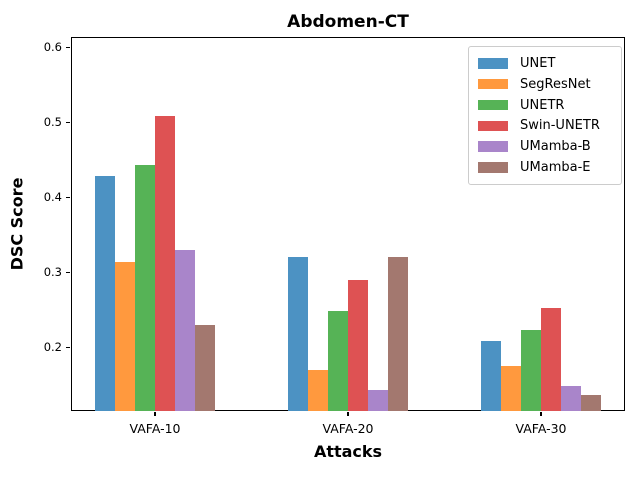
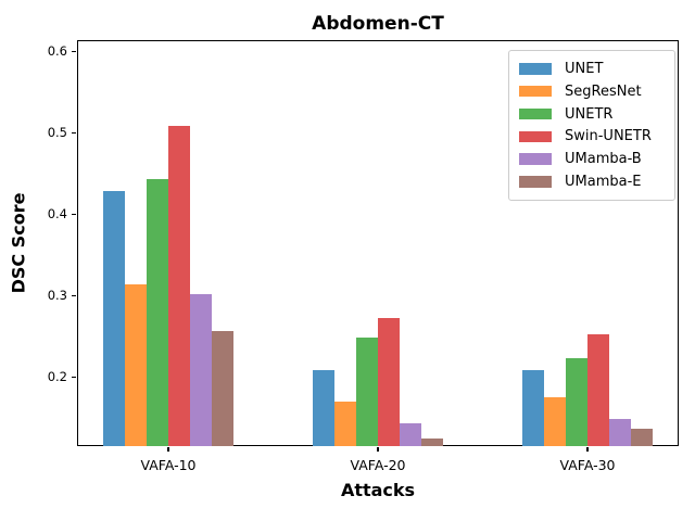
UMamba-B/VAFA-10: 0.33 -> 0.30
UMamba-E/VAFA-10: 0.23 -> 0.26
UNET/VAFA-20: 0.32 -> 0.21
Swin-UNETR/VAFA-20: 0.29 -> 0.27
UMamba-E/VAFA-20: 0.32 -> 0.12
